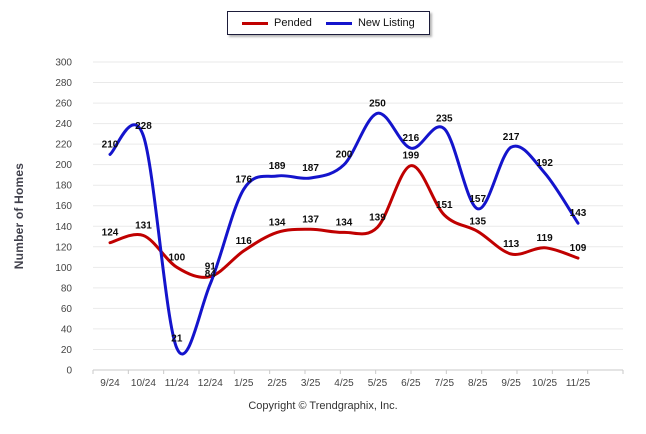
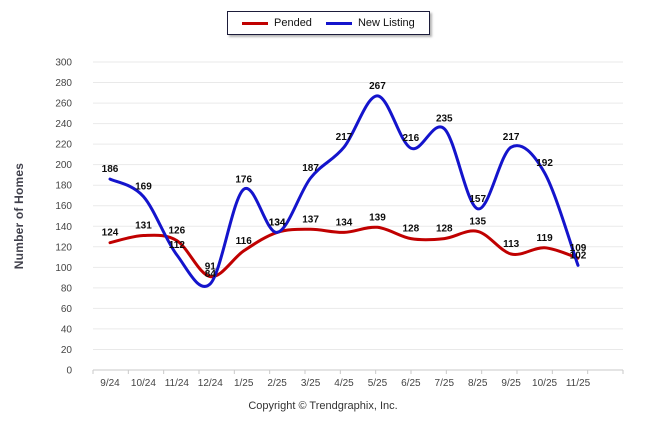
New Listing/9/24: 210 -> 186
New Listing/10/24: 228 -> 169
Pended/11/24: 100 -> 126
New Listing/11/24: 21 -> 112
New Listing/2/25: 189 -> 134
New Listing/4/25: 200 -> 217
New Listing/5/25: 250 -> 267
Pended/6/25: 199 -> 128
Pended/7/25: 151 -> 128
New Listing/11/25: 143 -> 102
